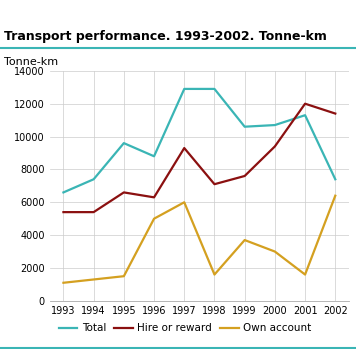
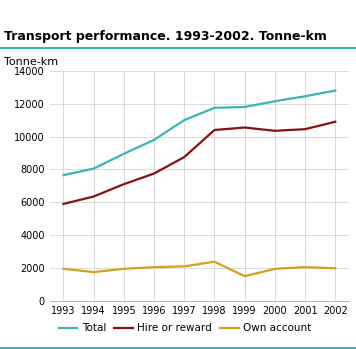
Total/1993: 6600 -> 7600
Hire or reward/1993: 5400 -> 5900
Own account/1993: 1100 -> 2000
Total/1994: 7400 -> 8000
Hire or reward/1994: 5400 -> 6400
Own account/1994: 1300 -> 1800
Total/1995: 9600 -> 9000
Hire or reward/1995: 6600 -> 7100
Own account/1995: 1500 -> 2000
Total/1996: 8800 -> 9800
Hire or reward/1996: 6300 -> 7800
Own account/1996: 5000 -> 2000
Total/1997: 12900 -> 11000
Hire or reward/1997: 9300 -> 8800
Own account/1997: 6000 -> 2100
Total/1998: 12900 -> 11800
Hire or reward/1998: 7100 -> 10400
Own account/1998: 1600 -> 2400
Total/1999: 10600 -> 11800
Hire or reward/1999: 7600 -> 10600
Own account/1999: 3700 -> 1500
Total/2000: 10700 -> 12200
Hire or reward/2000: 9400 -> 10400
Own account/2000: 3000 -> 2000
Total/2001: 11300 -> 12400
Hire or reward/2001: 12000 -> 10400
Own account/2001: 1600 -> 2000
Total/2002: 7400 -> 12800
Hire or reward/2002: 11400 -> 10900
Own account/2002: 6400 -> 2000
